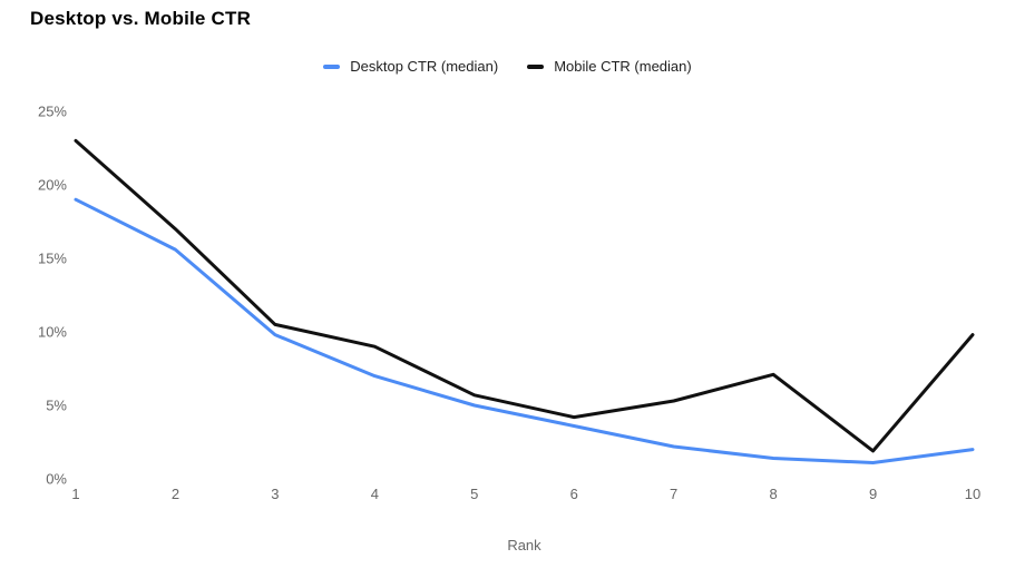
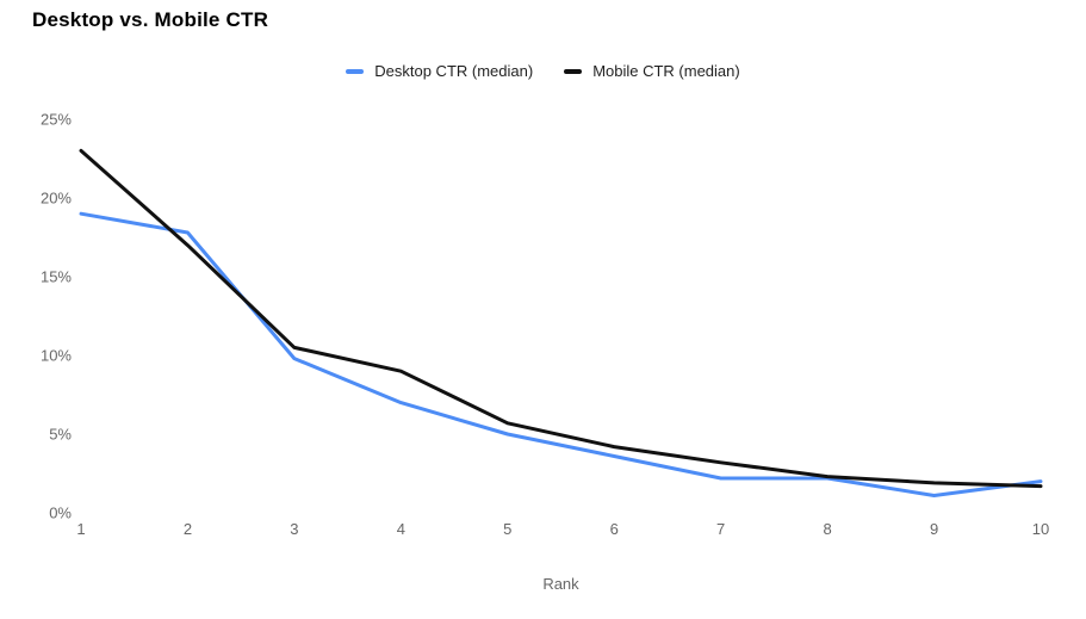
Desktop CTR (median)/2: 15.6% -> 17.8%
Mobile CTR (median)/7: 5.3% -> 3.2%
Desktop CTR (median)/8: 1.4% -> 2.2%
Mobile CTR (median)/8: 7.1% -> 2.3%
Mobile CTR (median)/10: 9.8% -> 1.7%
